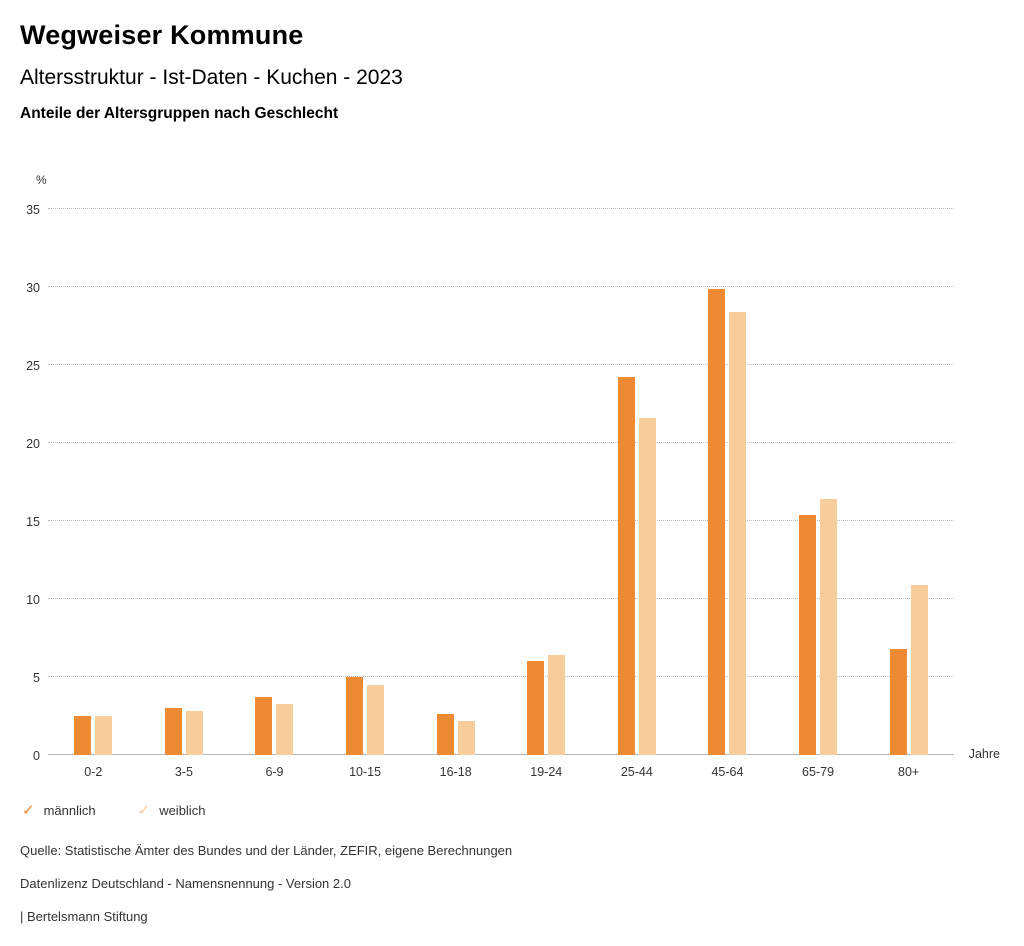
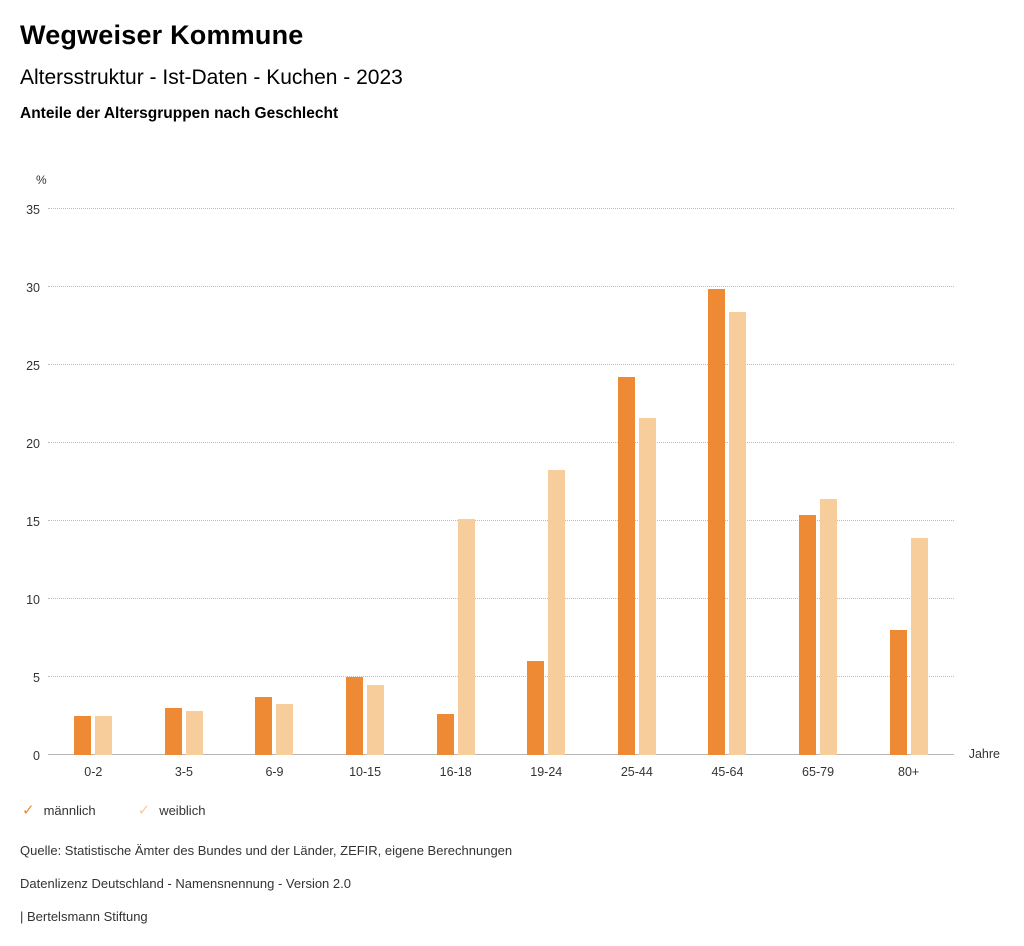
weiblich/16-18: 2.2 -> 15.1
weiblich/19-24: 6.4 -> 18.3
männlich/80+: 6.8 -> 8.0
weiblich/80+: 10.9 -> 13.9
